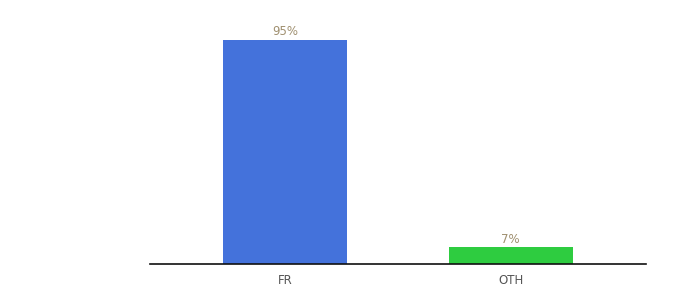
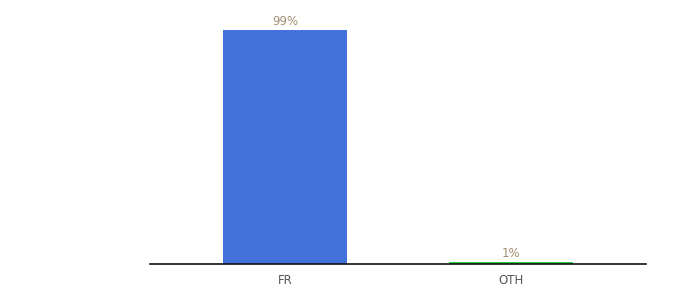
FR: 95% -> 99%
OTH: 7% -> 1%
